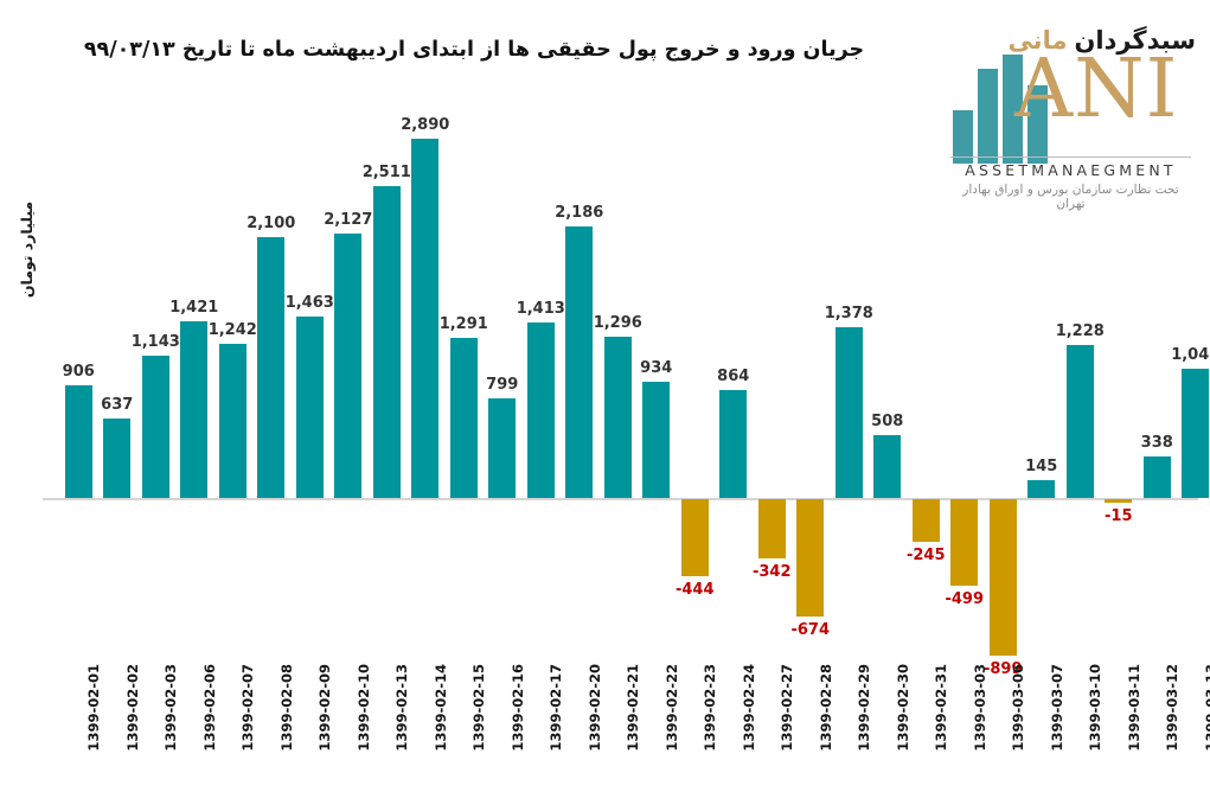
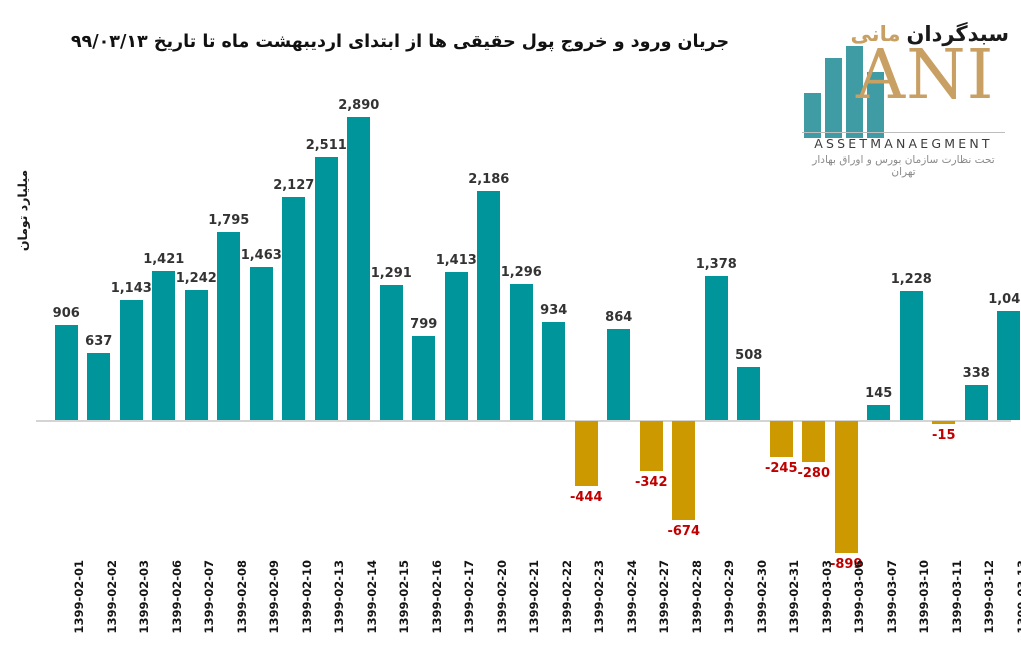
1399-02-08: 2,100 -> 1,795
1399-03-03: -499 -> -280
